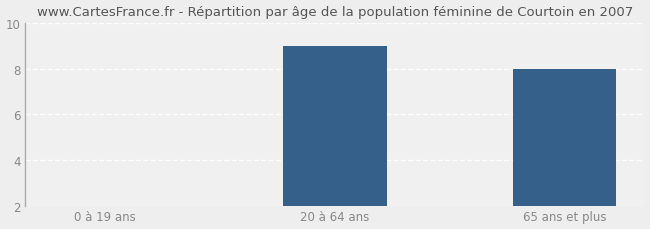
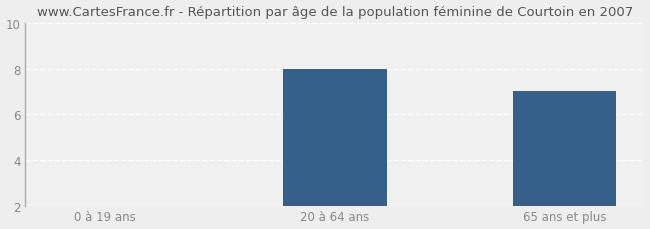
20 à 64 ans: 9 -> 8
65 ans et plus: 8 -> 7
